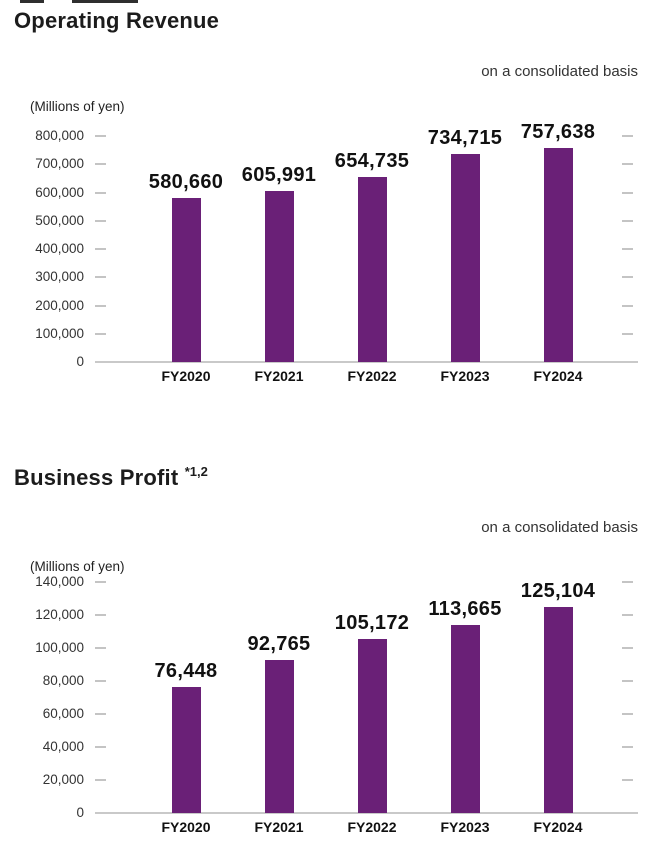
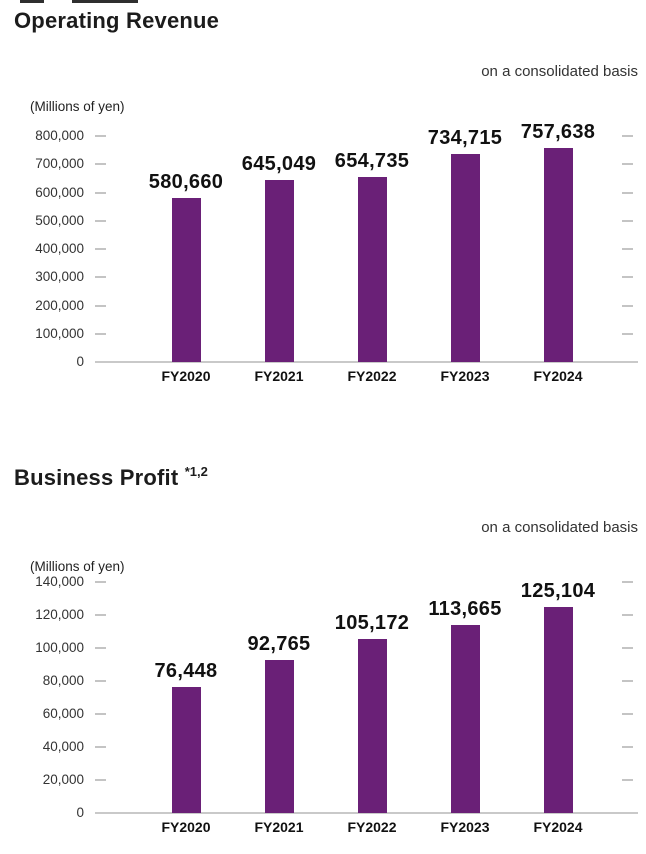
Operating Revenue/FY2021: 605,991 -> 645,049
